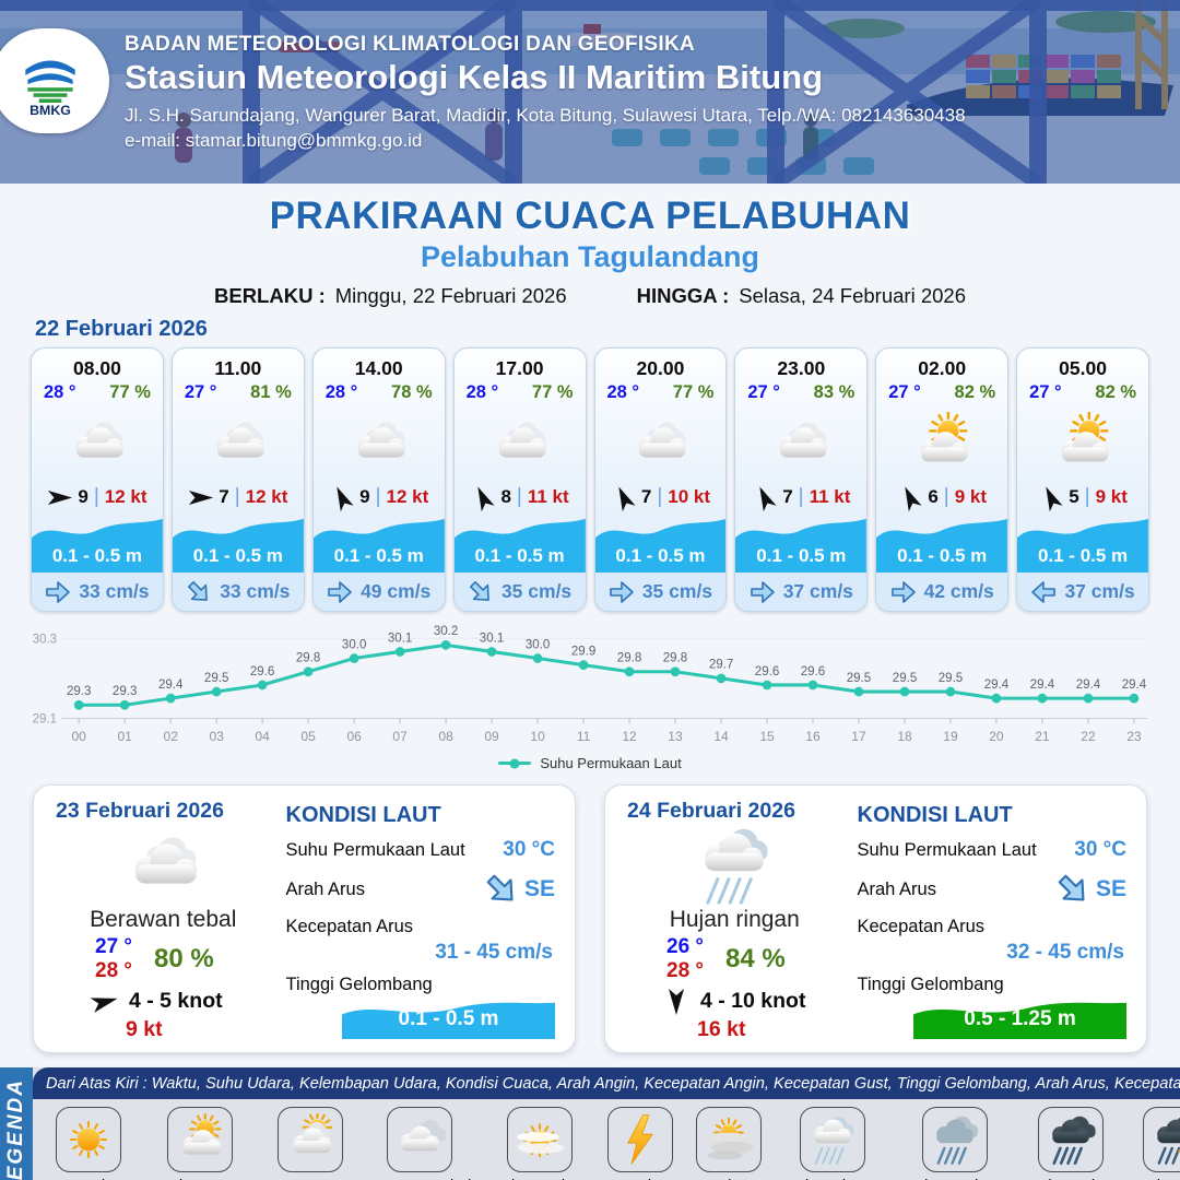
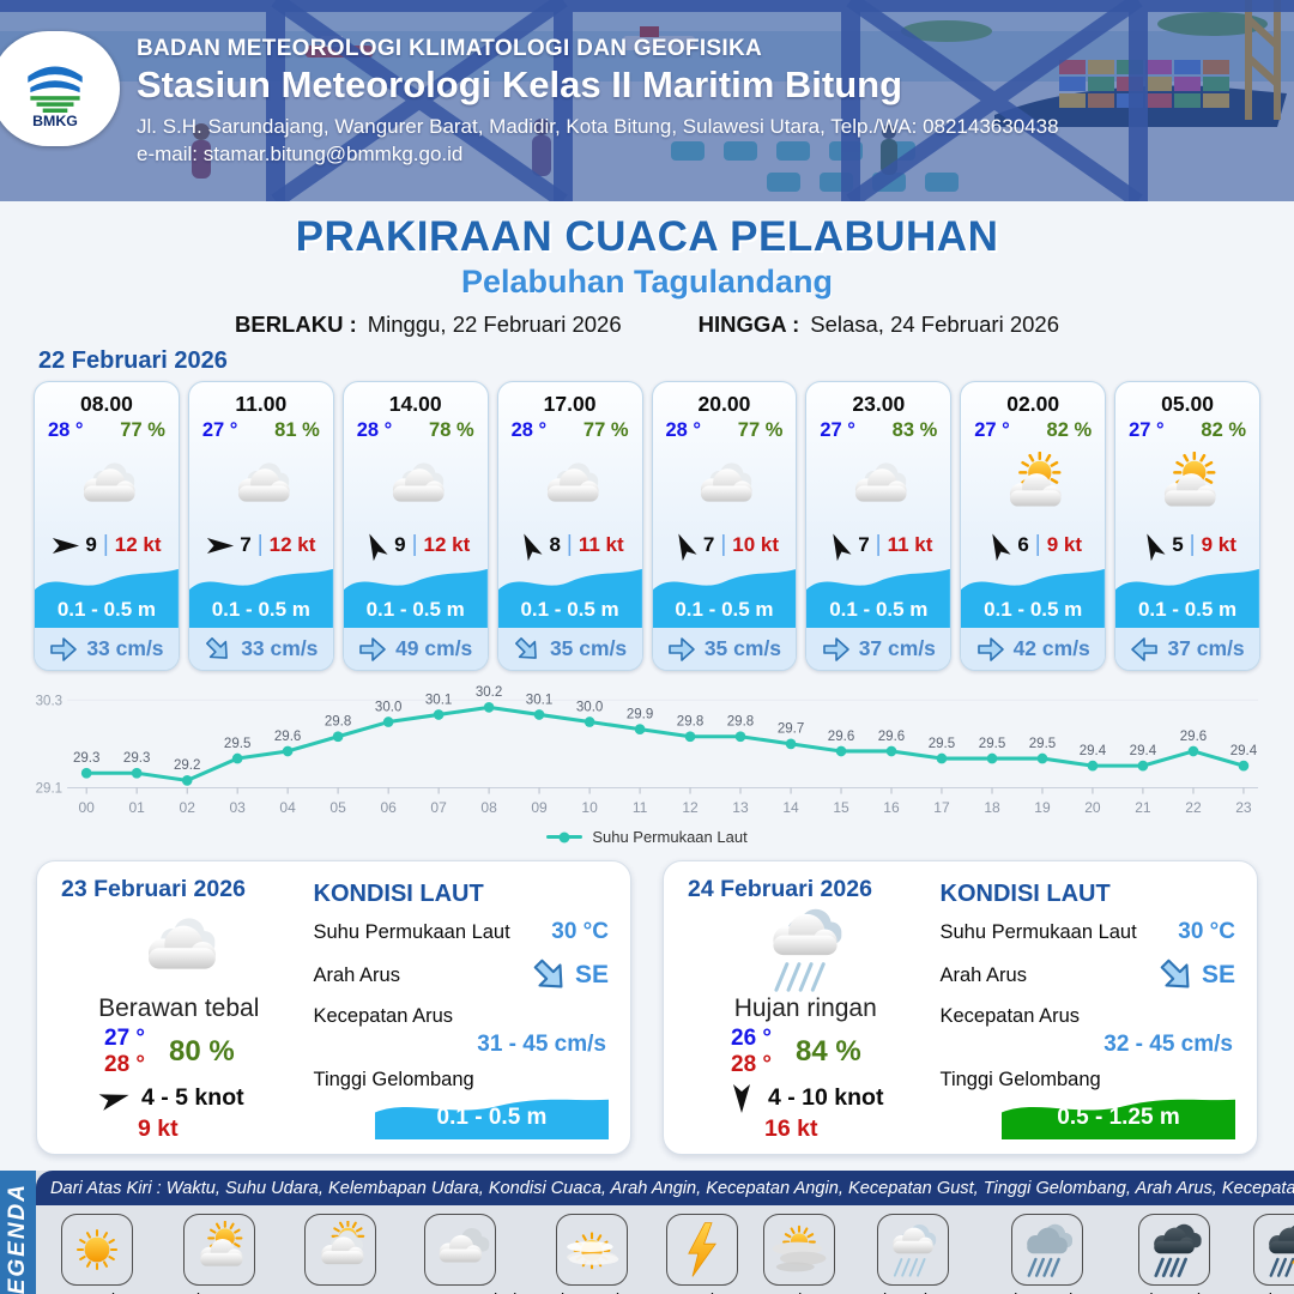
02: 29.4 -> 29.2
22: 29.4 -> 29.6
